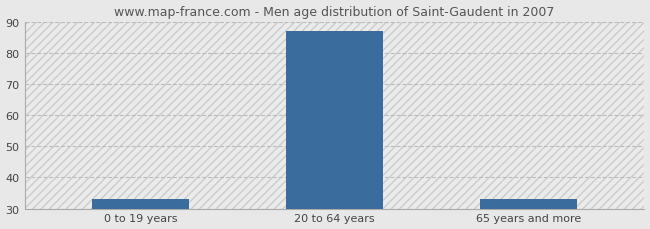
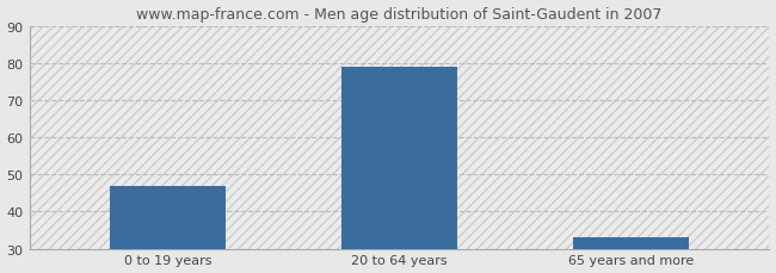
0 to 19 years: 33 -> 47
20 to 64 years: 87 -> 79
